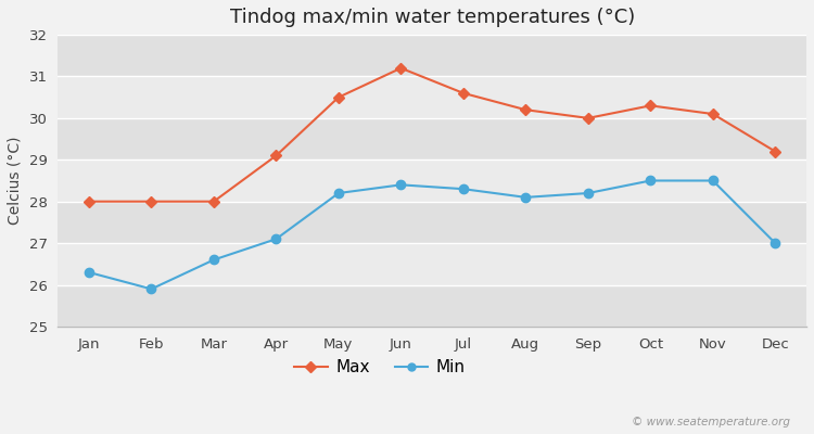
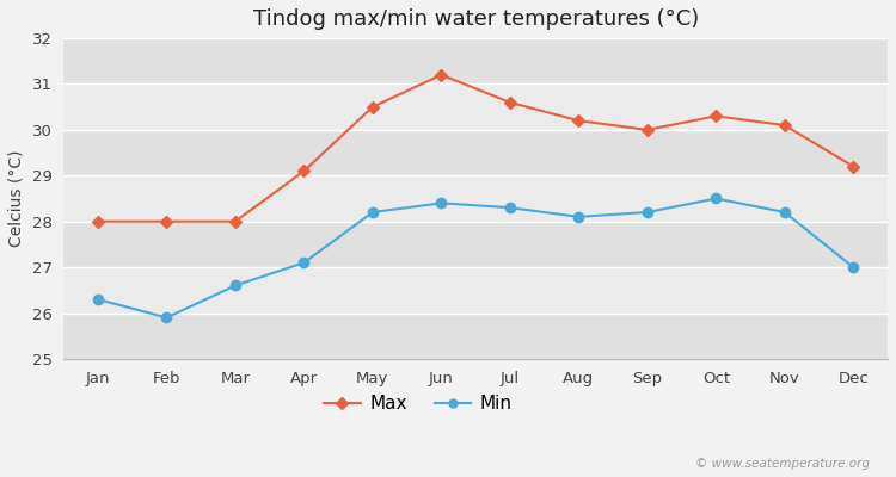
Min/Nov: 28.5 -> 28.2
